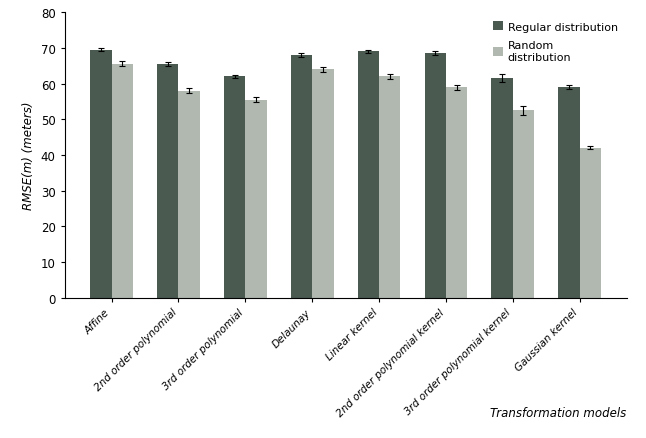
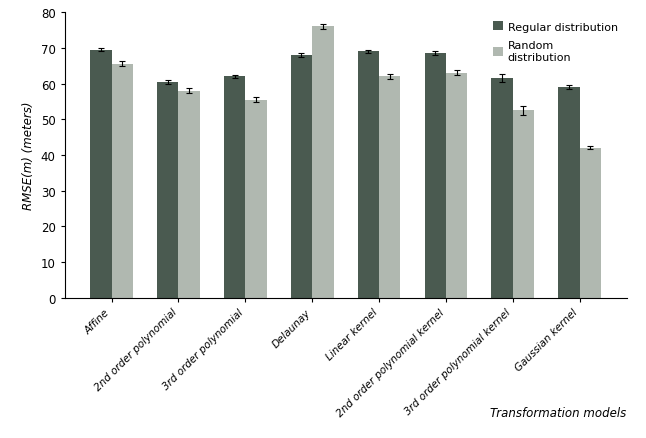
Regular distribution/2nd order polynomial: 65.5 -> 60.5
Random distribution/Delaunay: 64.0 -> 76.0
Random distribution/2nd order polynomial kernel: 59.0 -> 63.0
